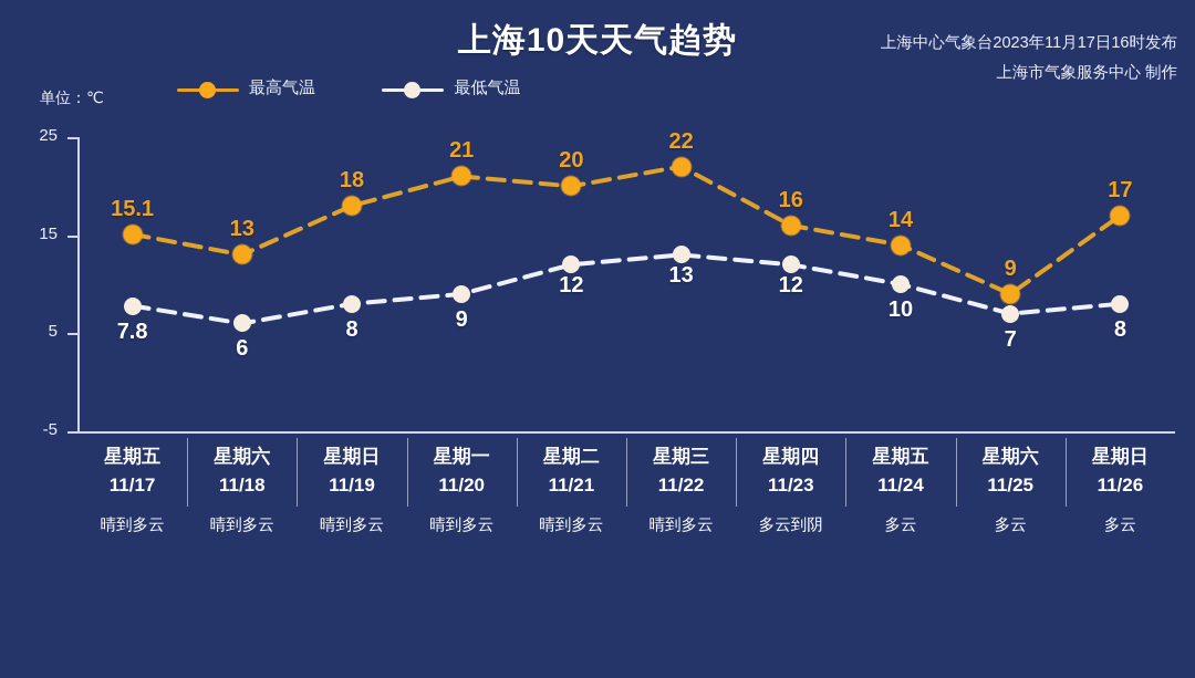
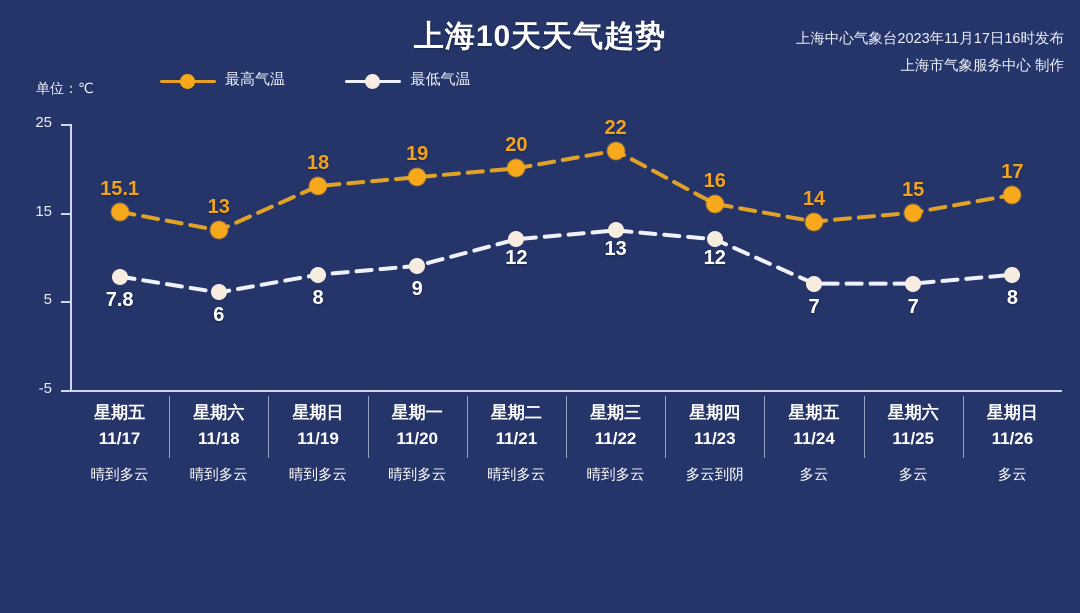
最高气温/11/20: 21 -> 19
最低气温/11/24: 10 -> 7
最高气温/11/25: 9 -> 15
